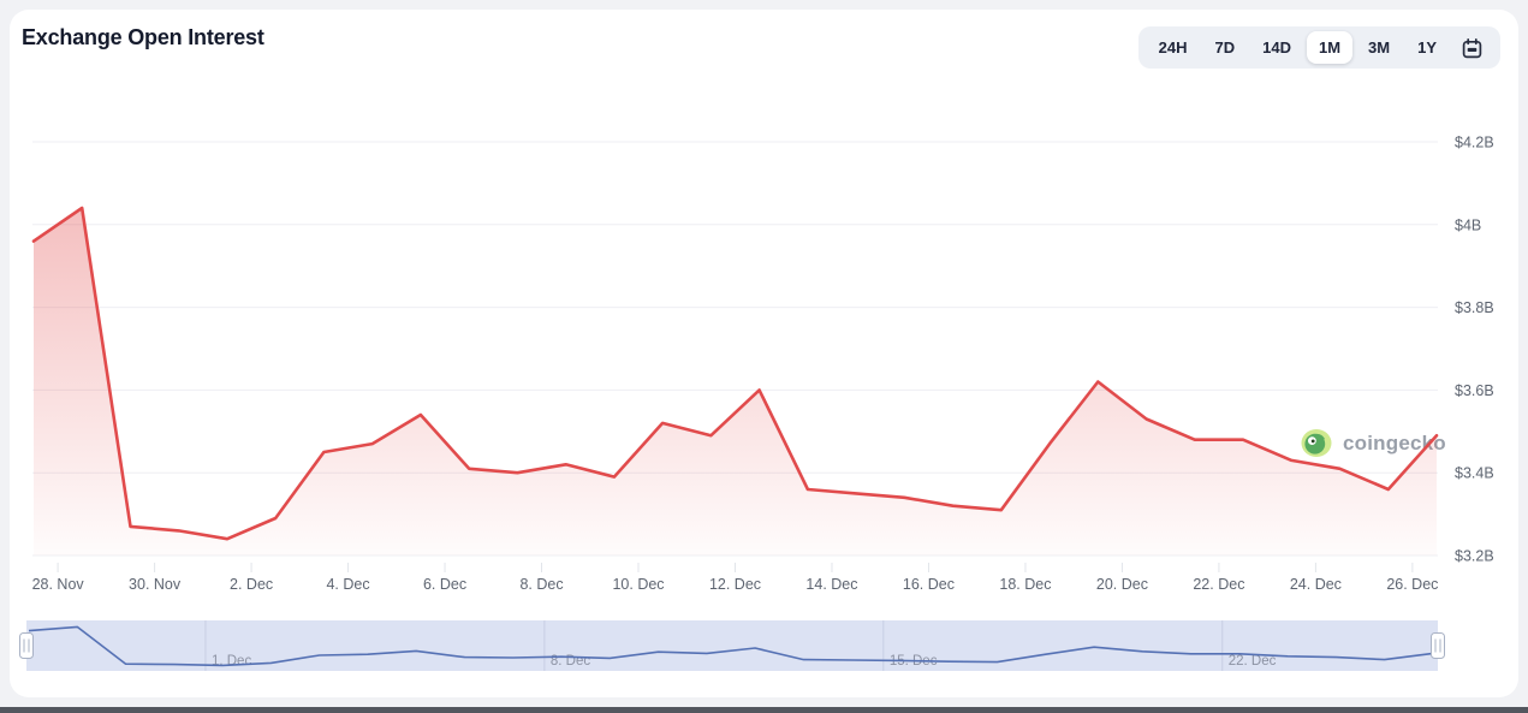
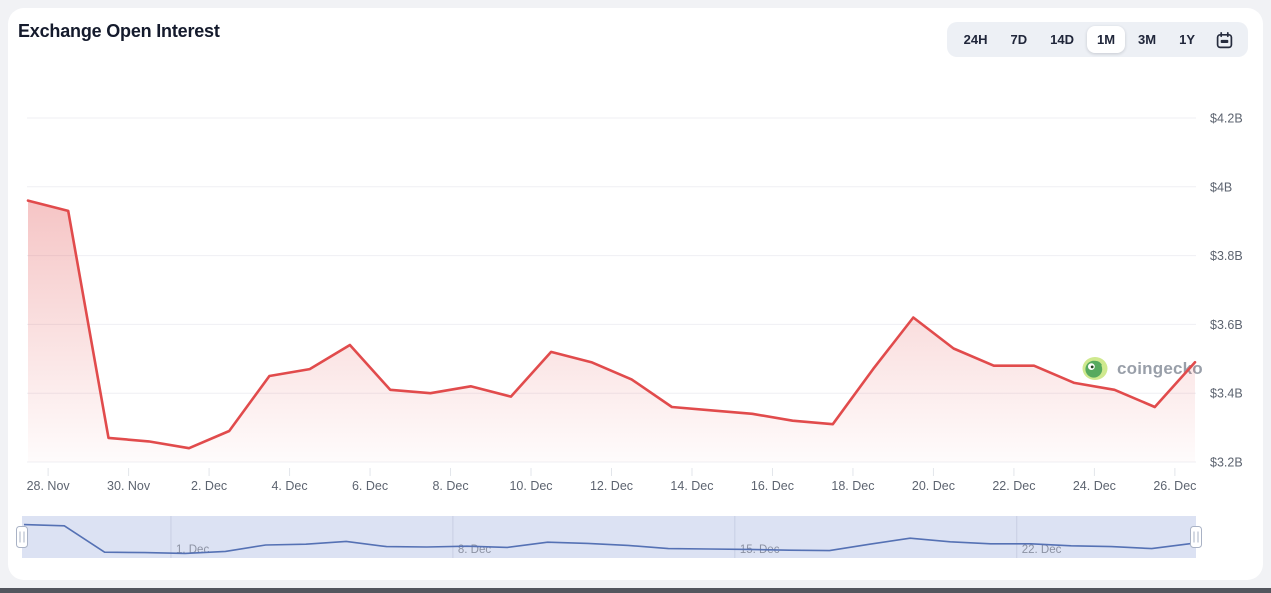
28. Nov: $4.04B -> $3.93B
12. Dec: $3.60B -> $3.44B
